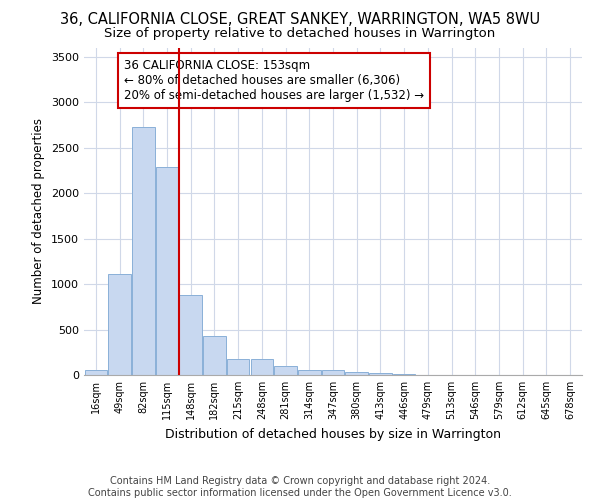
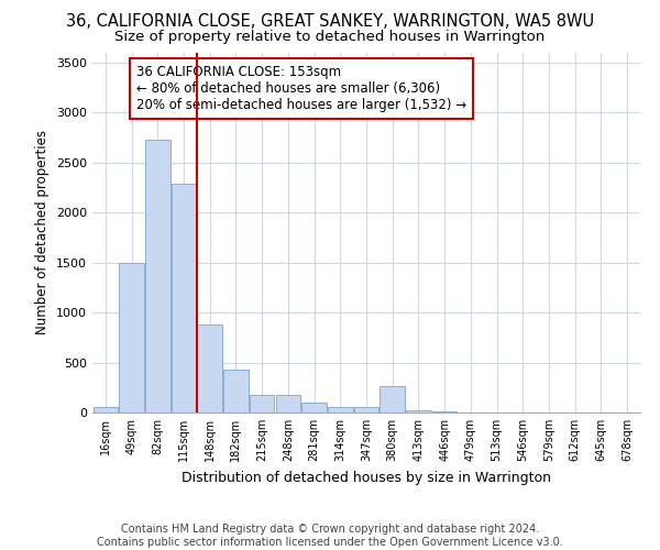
49sqm: 1110 -> 1500
380sqm: 30 -> 260
